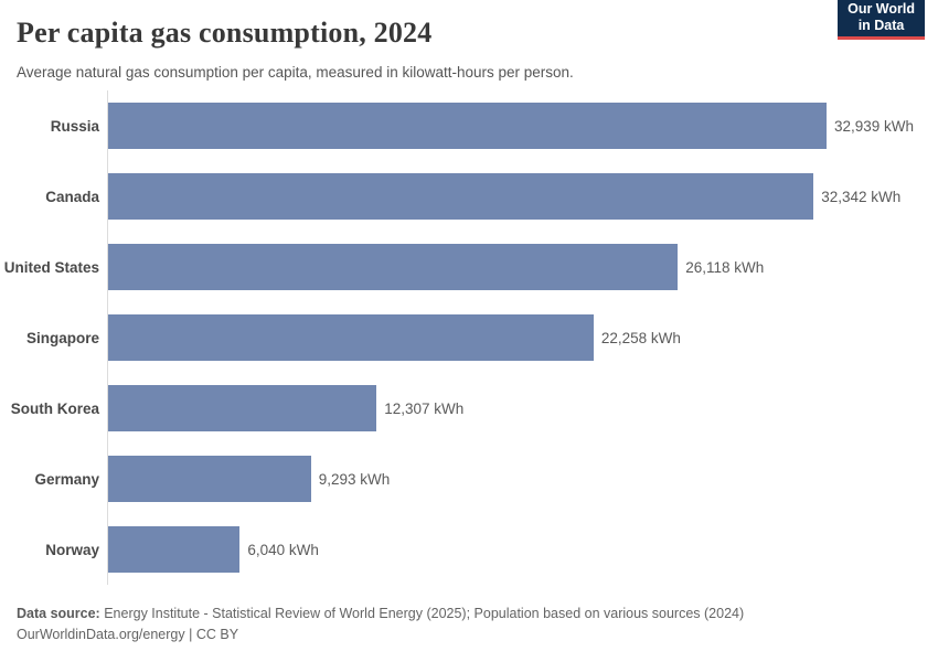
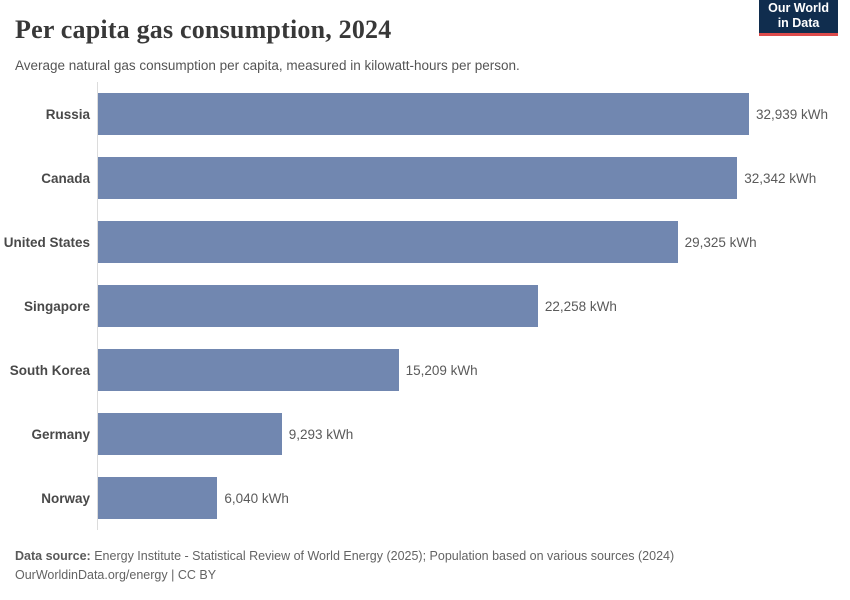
United States: 26,118 -> 29,325
South Korea: 12,307 -> 15,209
